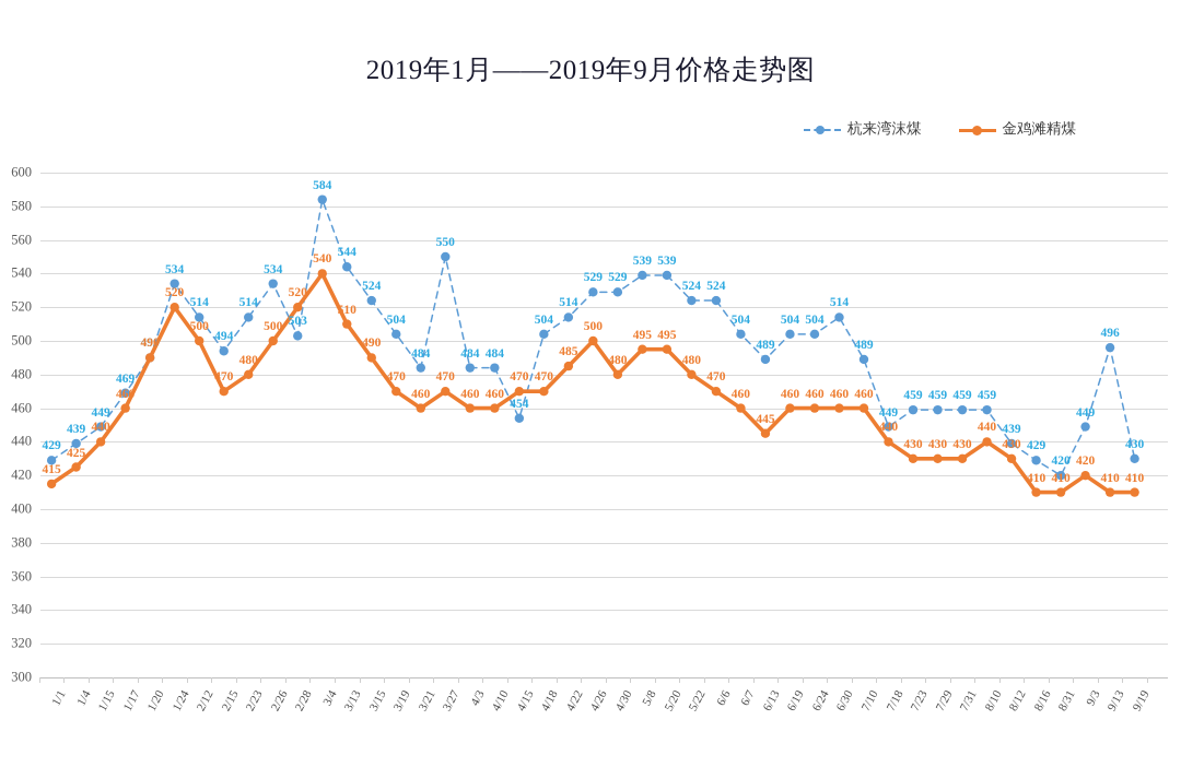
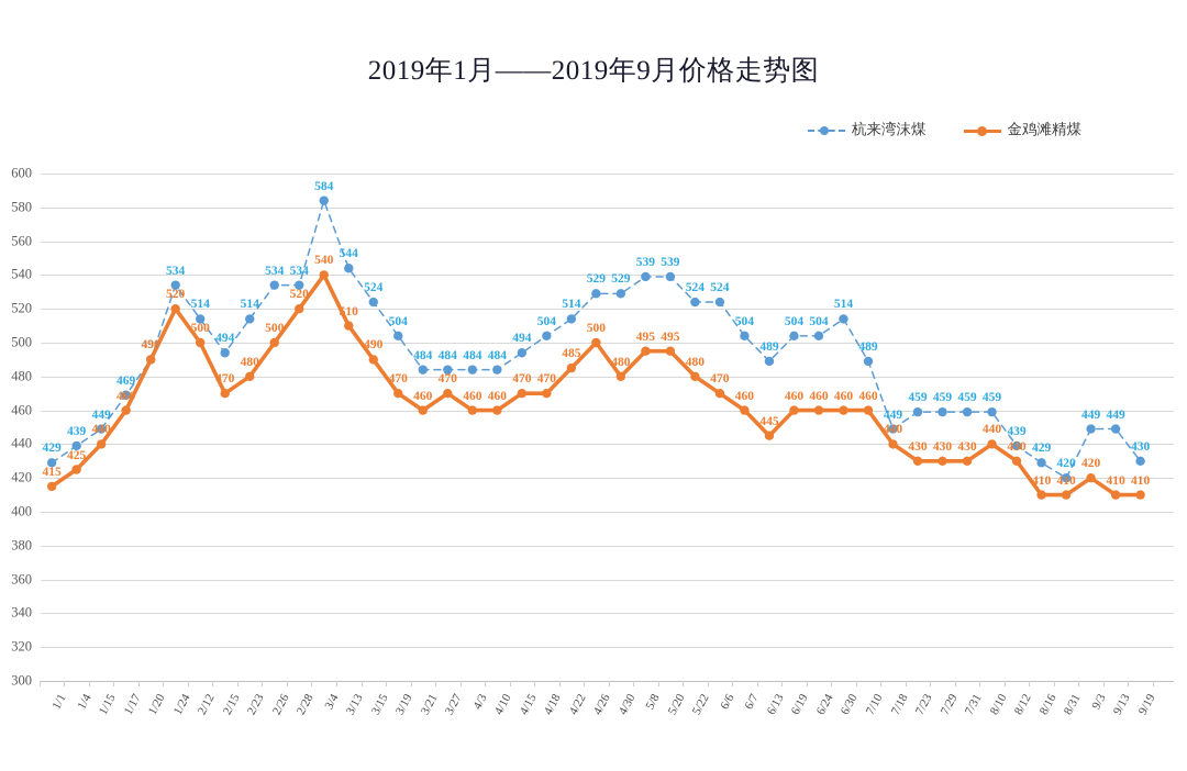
杭来湾沫煤/2/28: 503 -> 534
杭来湾沫煤/3/27: 550 -> 484
杭来湾沫煤/4/15: 454 -> 494
杭来湾沫煤/9/13: 496 -> 449
